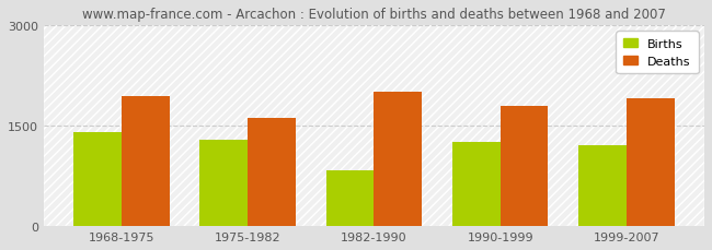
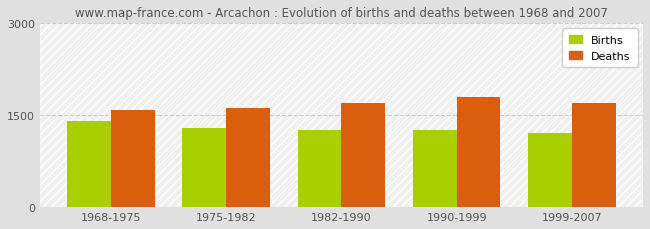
Deaths/1968-1975: 1940 -> 1580
Births/1982-1990: 840 -> 1260
Deaths/1982-1990: 2000 -> 1700
Deaths/1999-2007: 1900 -> 1690
